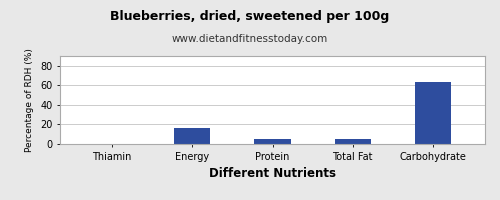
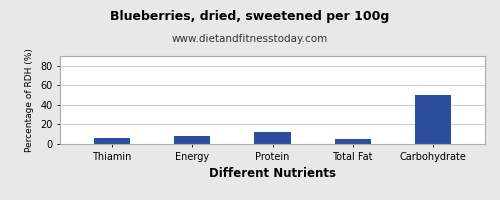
Thiamin: 0 -> 6
Energy: 16 -> 8
Protein: 5 -> 12
Carbohydrate: 63 -> 50
